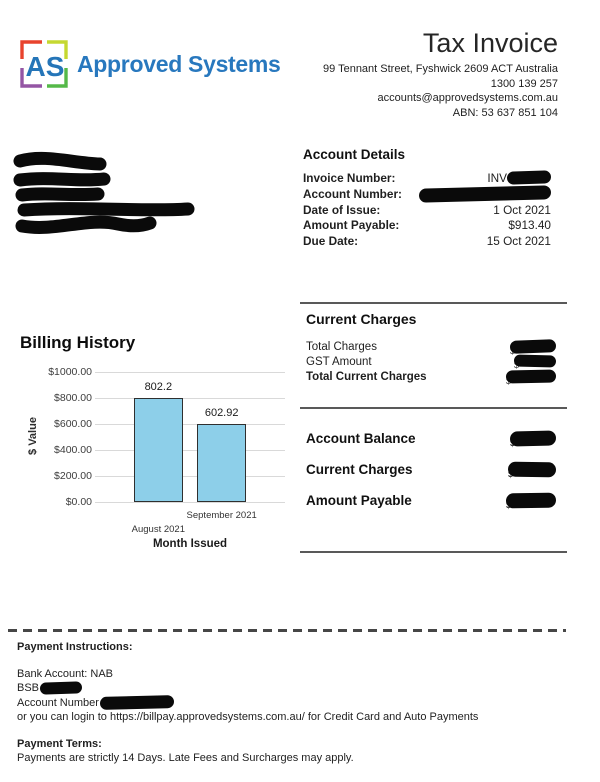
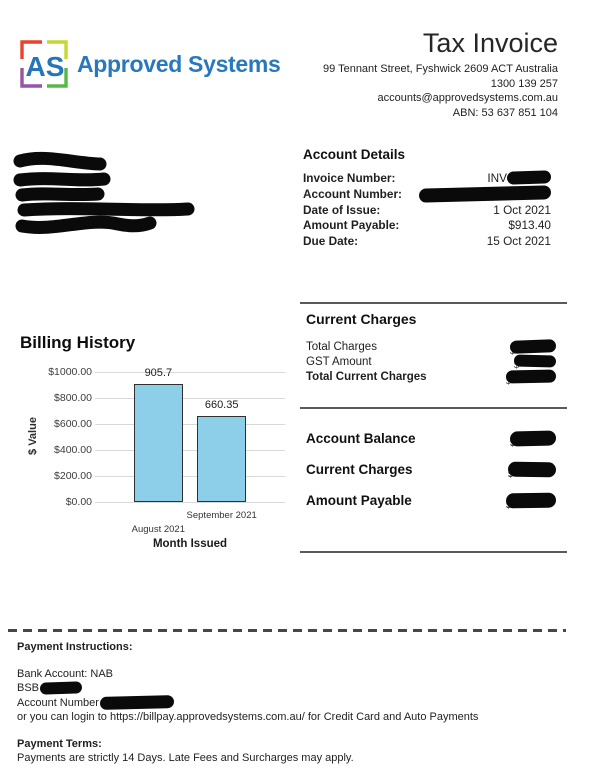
August 2021: 802.2 -> 905.7
September 2021: 602.92 -> 660.35
